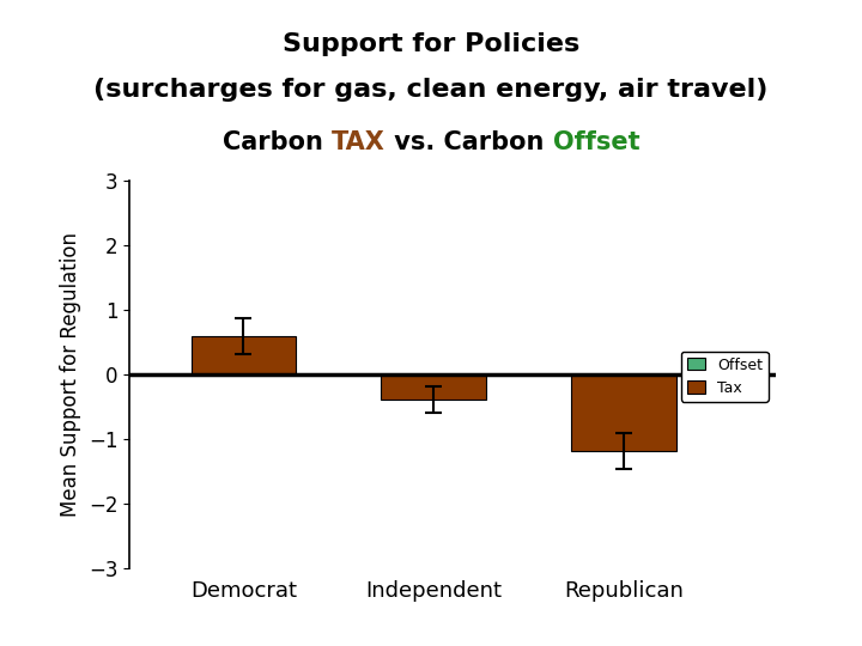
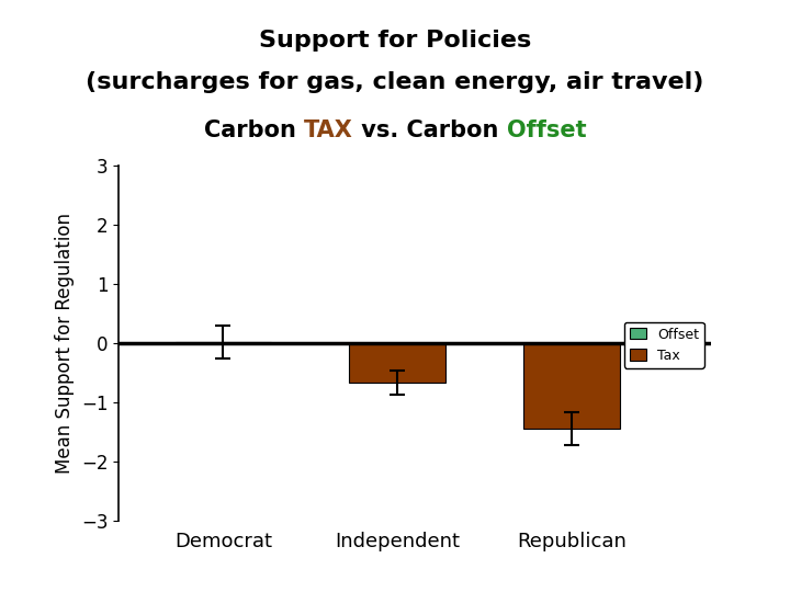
Democrat: 0.60 -> 0.02
Independent: -0.38 -> -0.66
Republican: -1.18 -> -1.44
